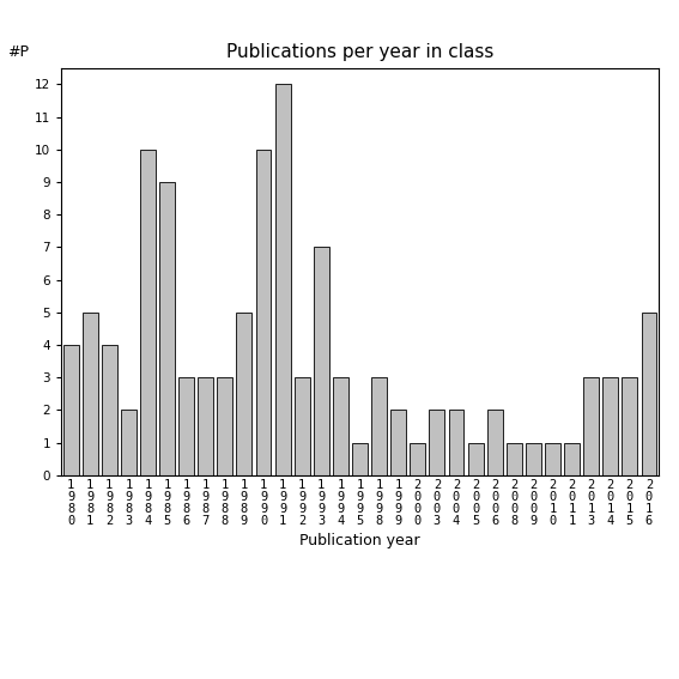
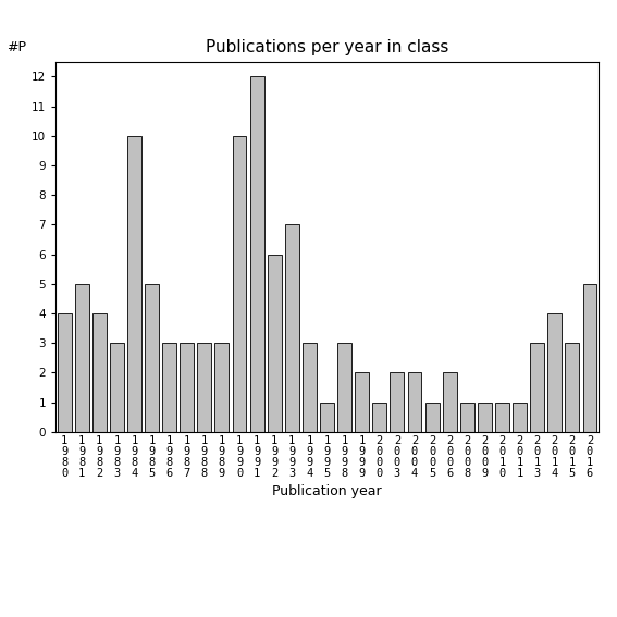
1 9 8 3: 2 -> 3
1 9 8 5: 9 -> 5
1 9 8 9: 5 -> 3
1 9 9 2: 3 -> 6
2 0 1 4: 3 -> 4
